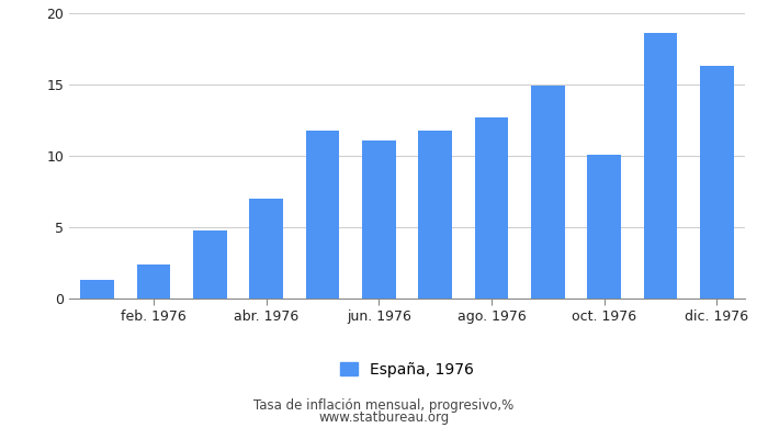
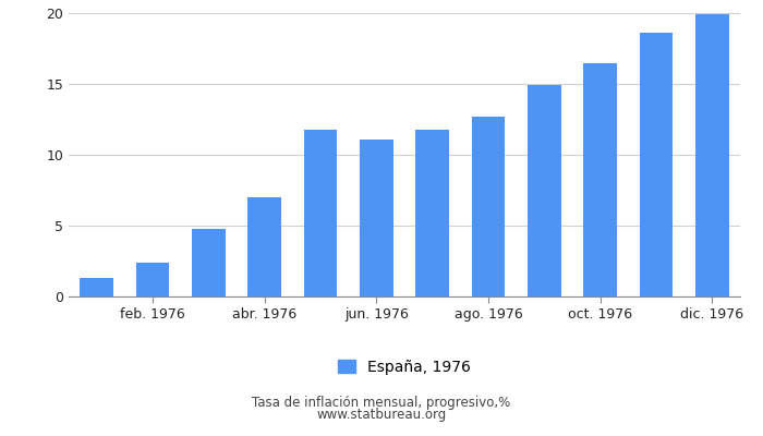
oct. 1976: 10.1 -> 16.5
dic. 1976: 16.3 -> 19.9
